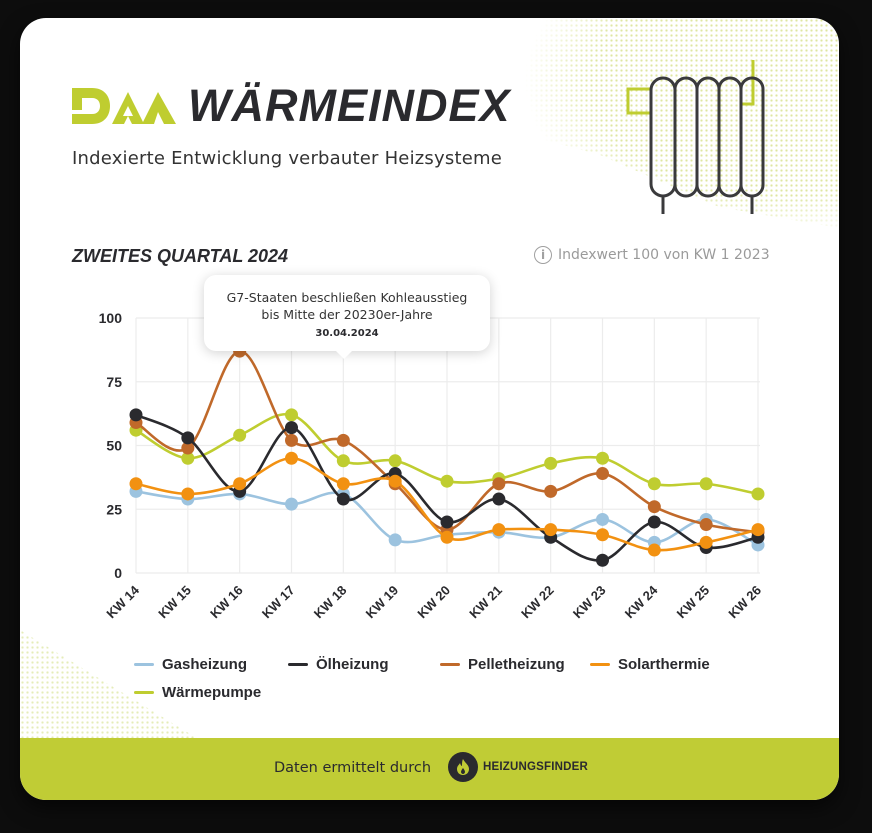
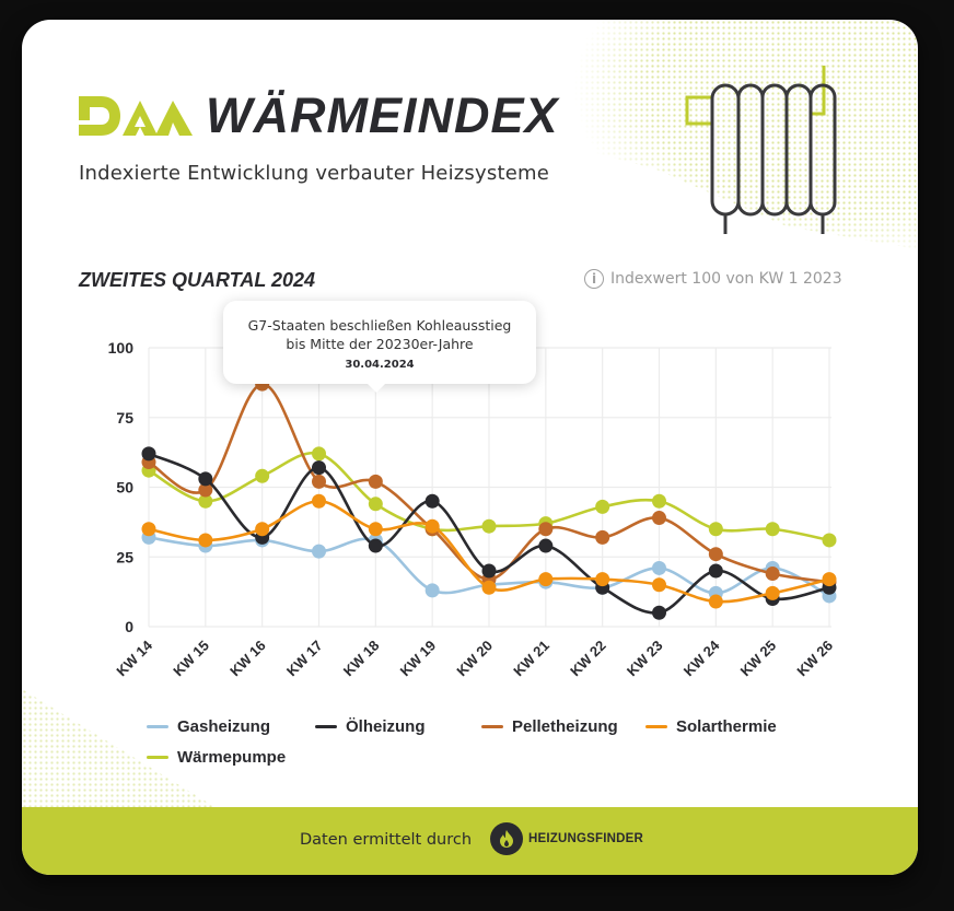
Ölheizung/KW 19: 39 -> 45
Wärmepumpe/KW 19: 44 -> 35
